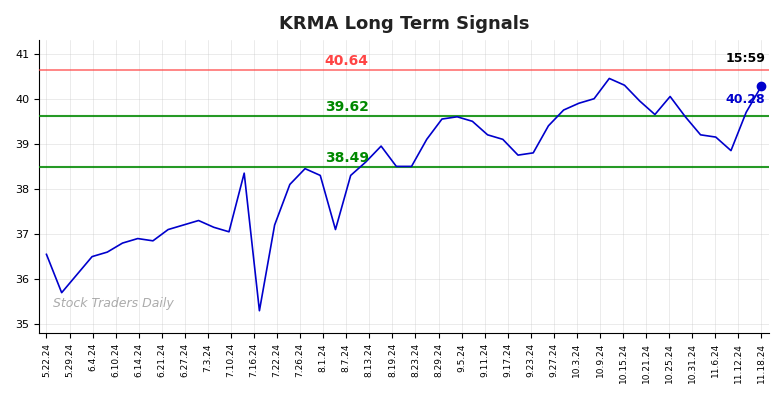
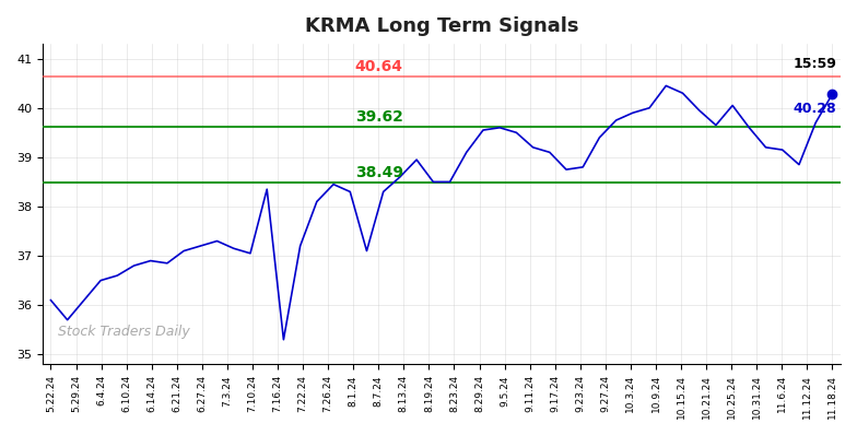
5.22.24: 36.55 -> 36.10
